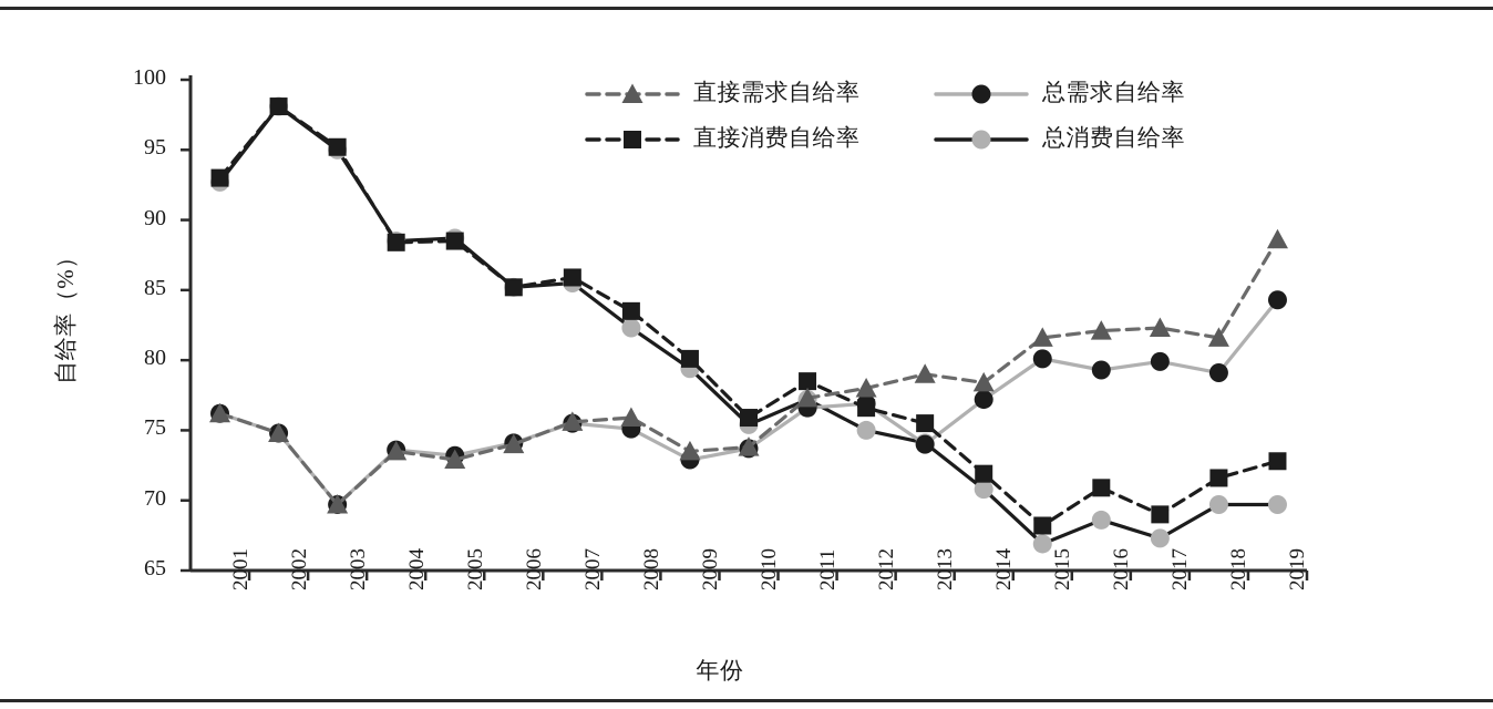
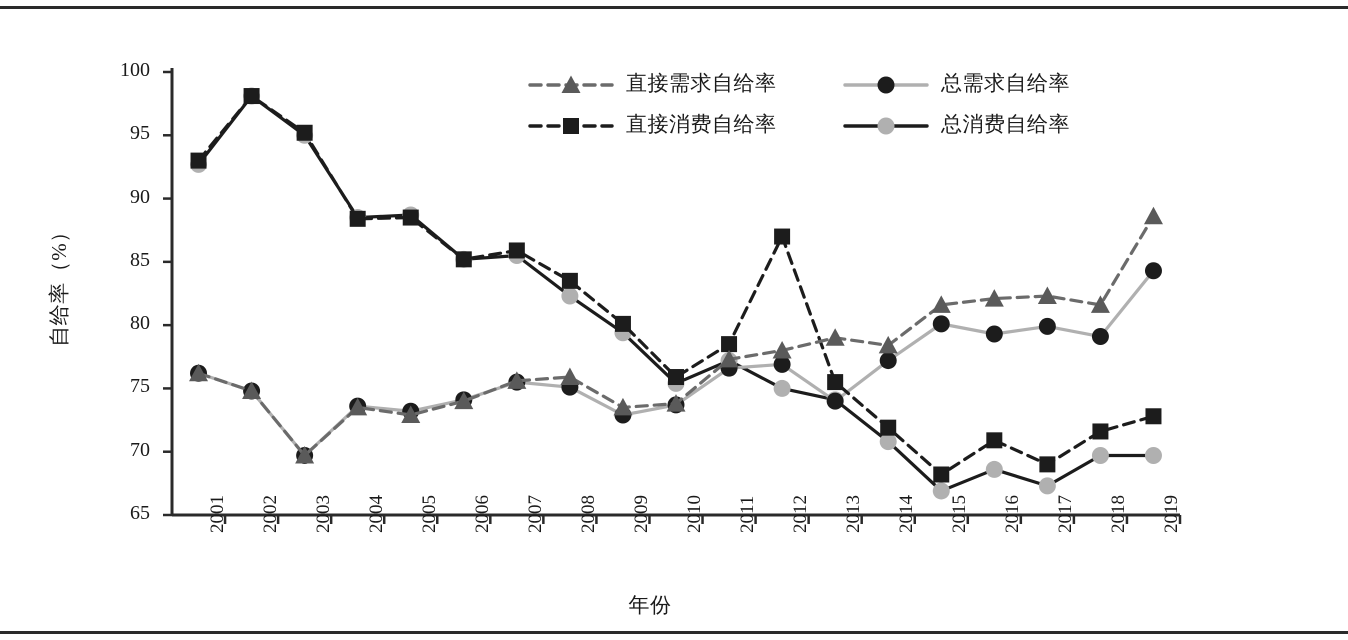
直接消费自给率/2012: 76.6 -> 87.0
